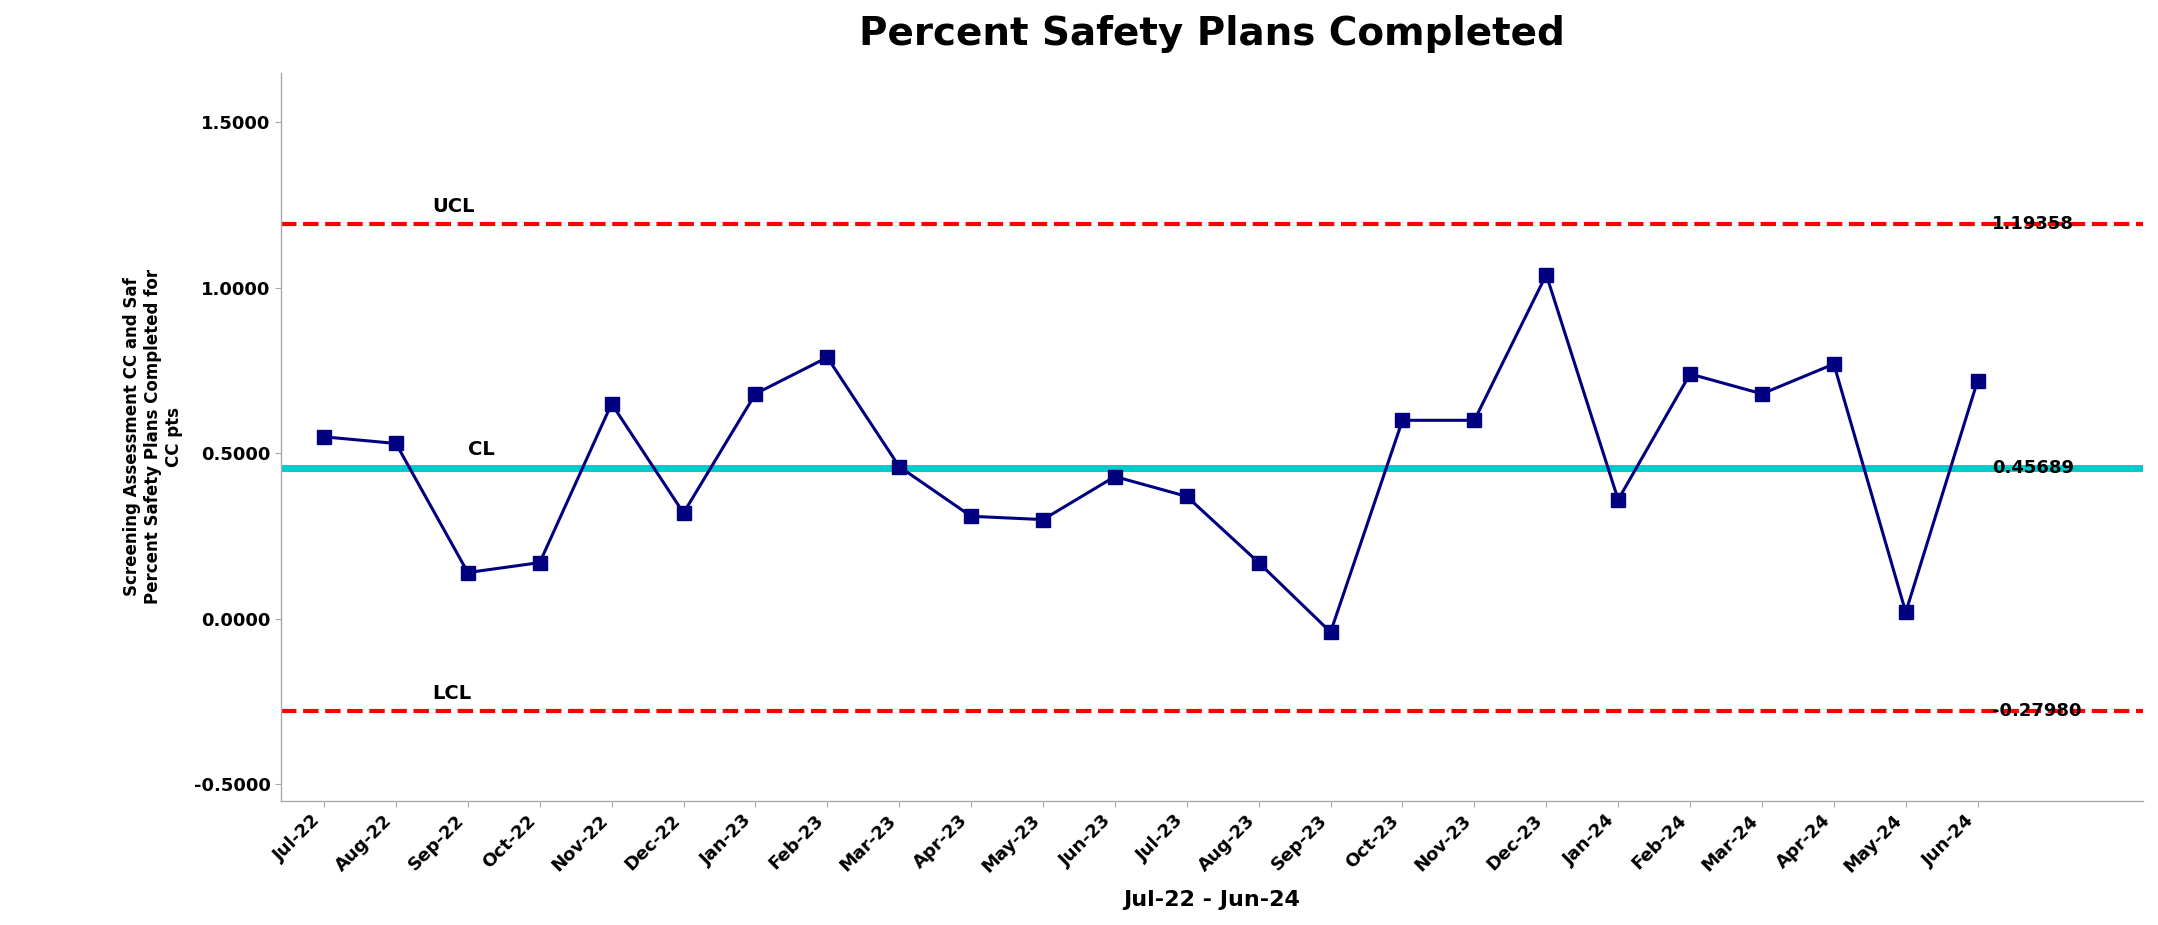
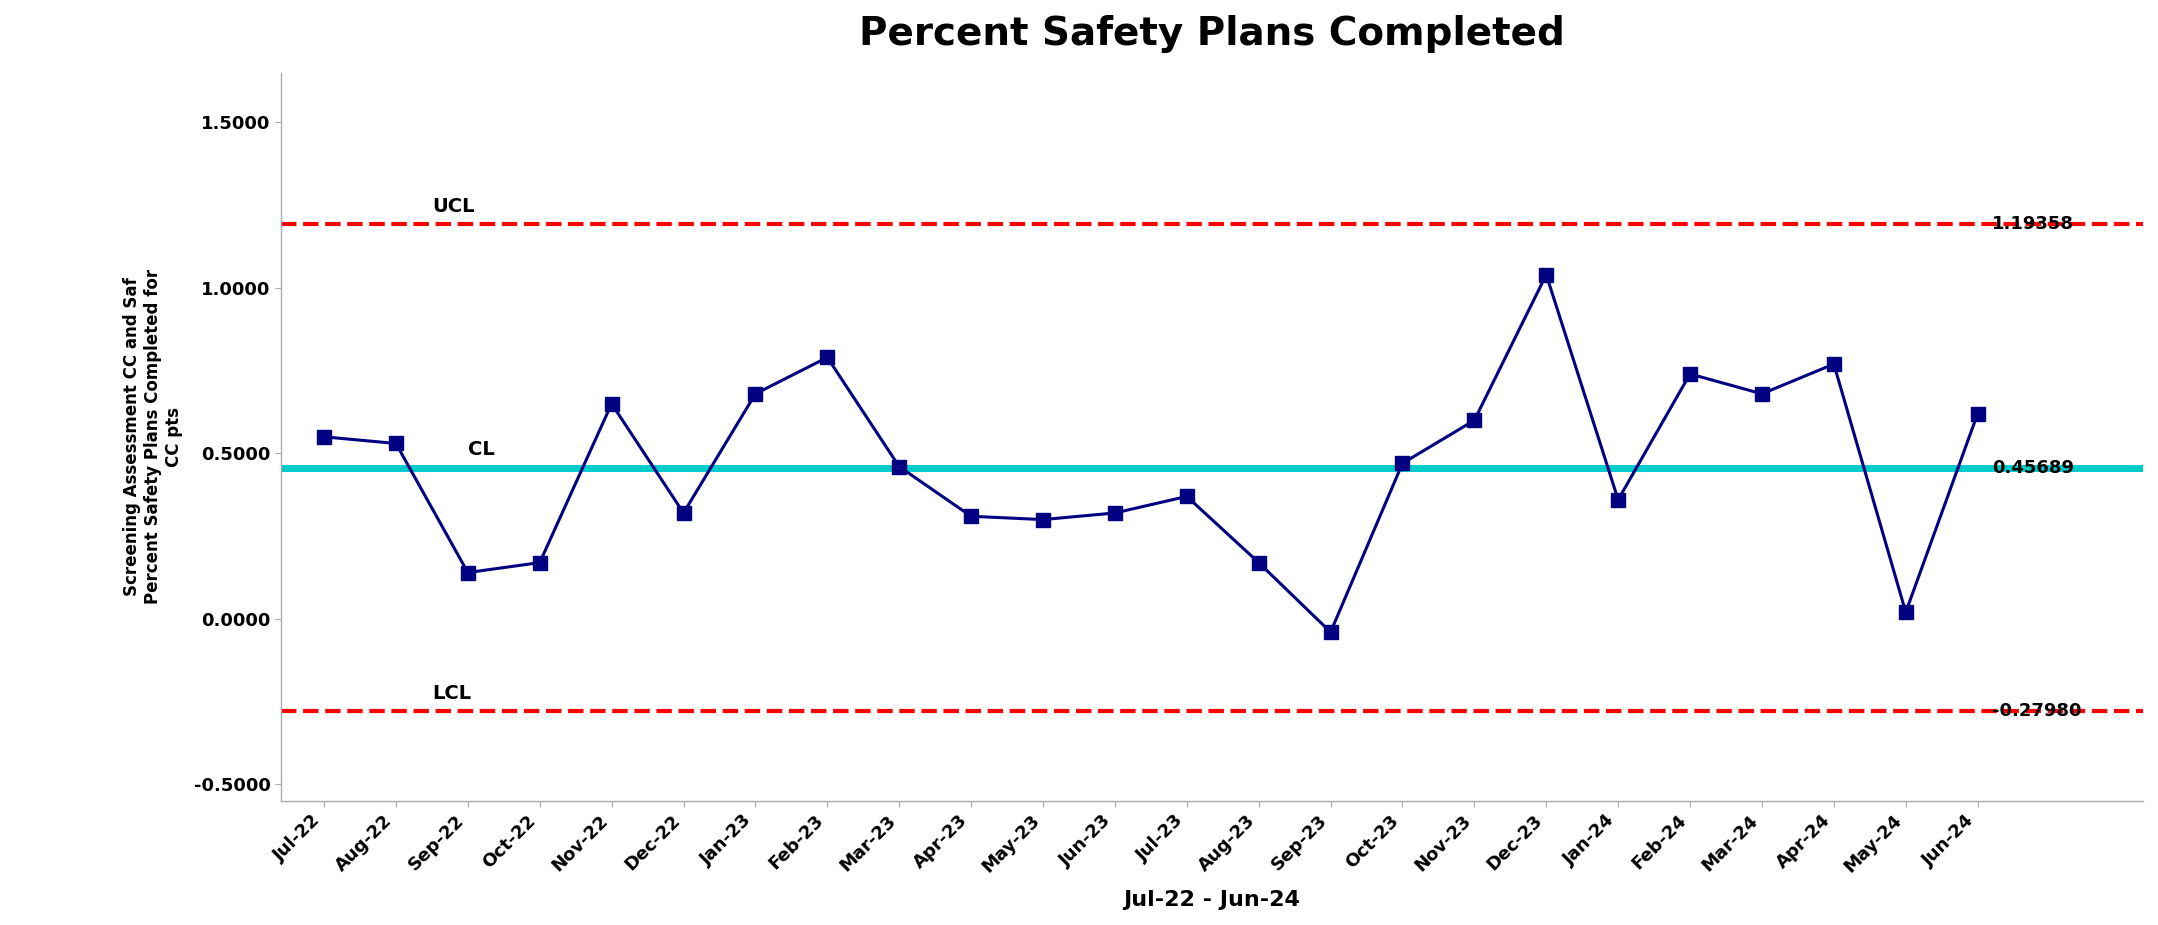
Jun-23: 0.43 -> 0.32
Oct-23: 0.60 -> 0.47
Jun-24: 0.72 -> 0.62
